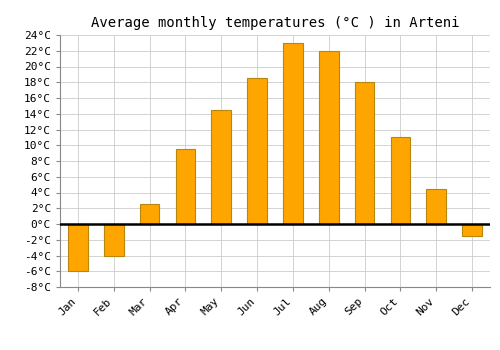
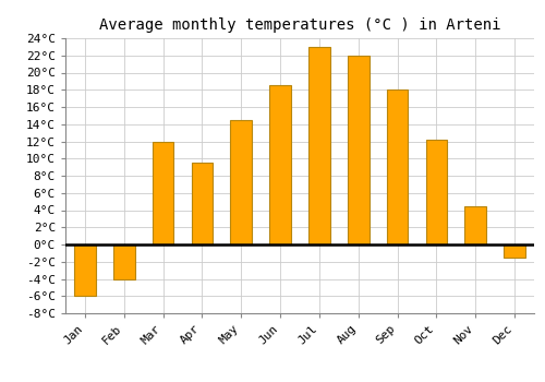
Mar: 2.5°C -> 12.0°C
Oct: 11.0°C -> 12.2°C
